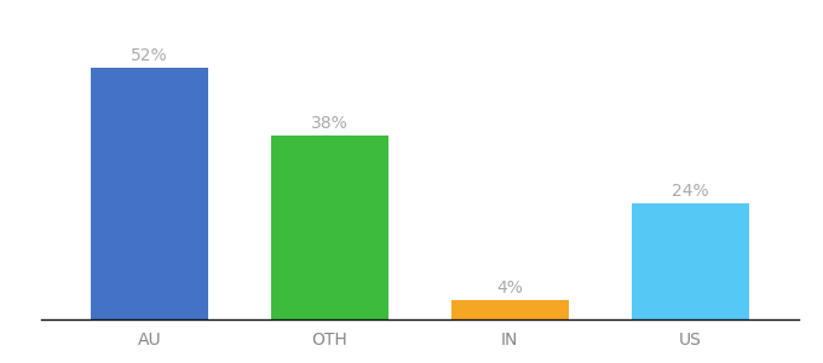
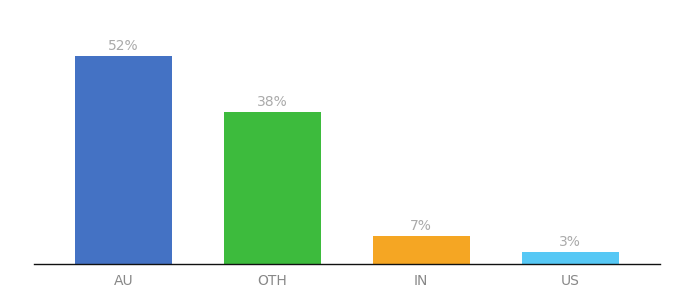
IN: 4% -> 7%
US: 24% -> 3%
